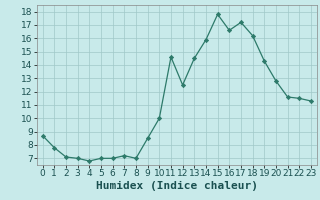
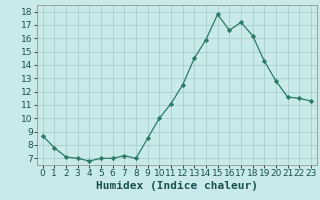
11: 14.6 -> 11.1
